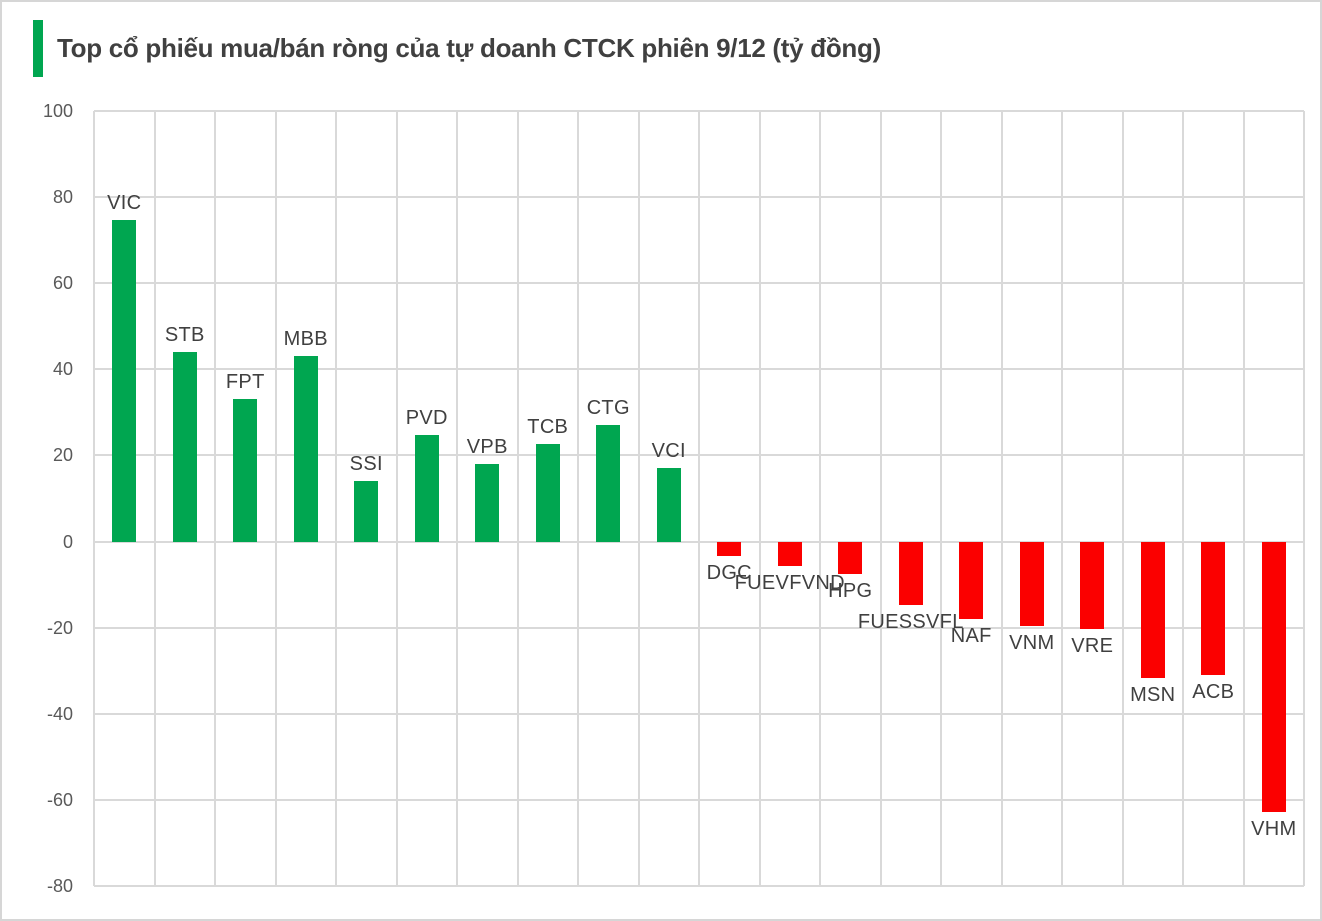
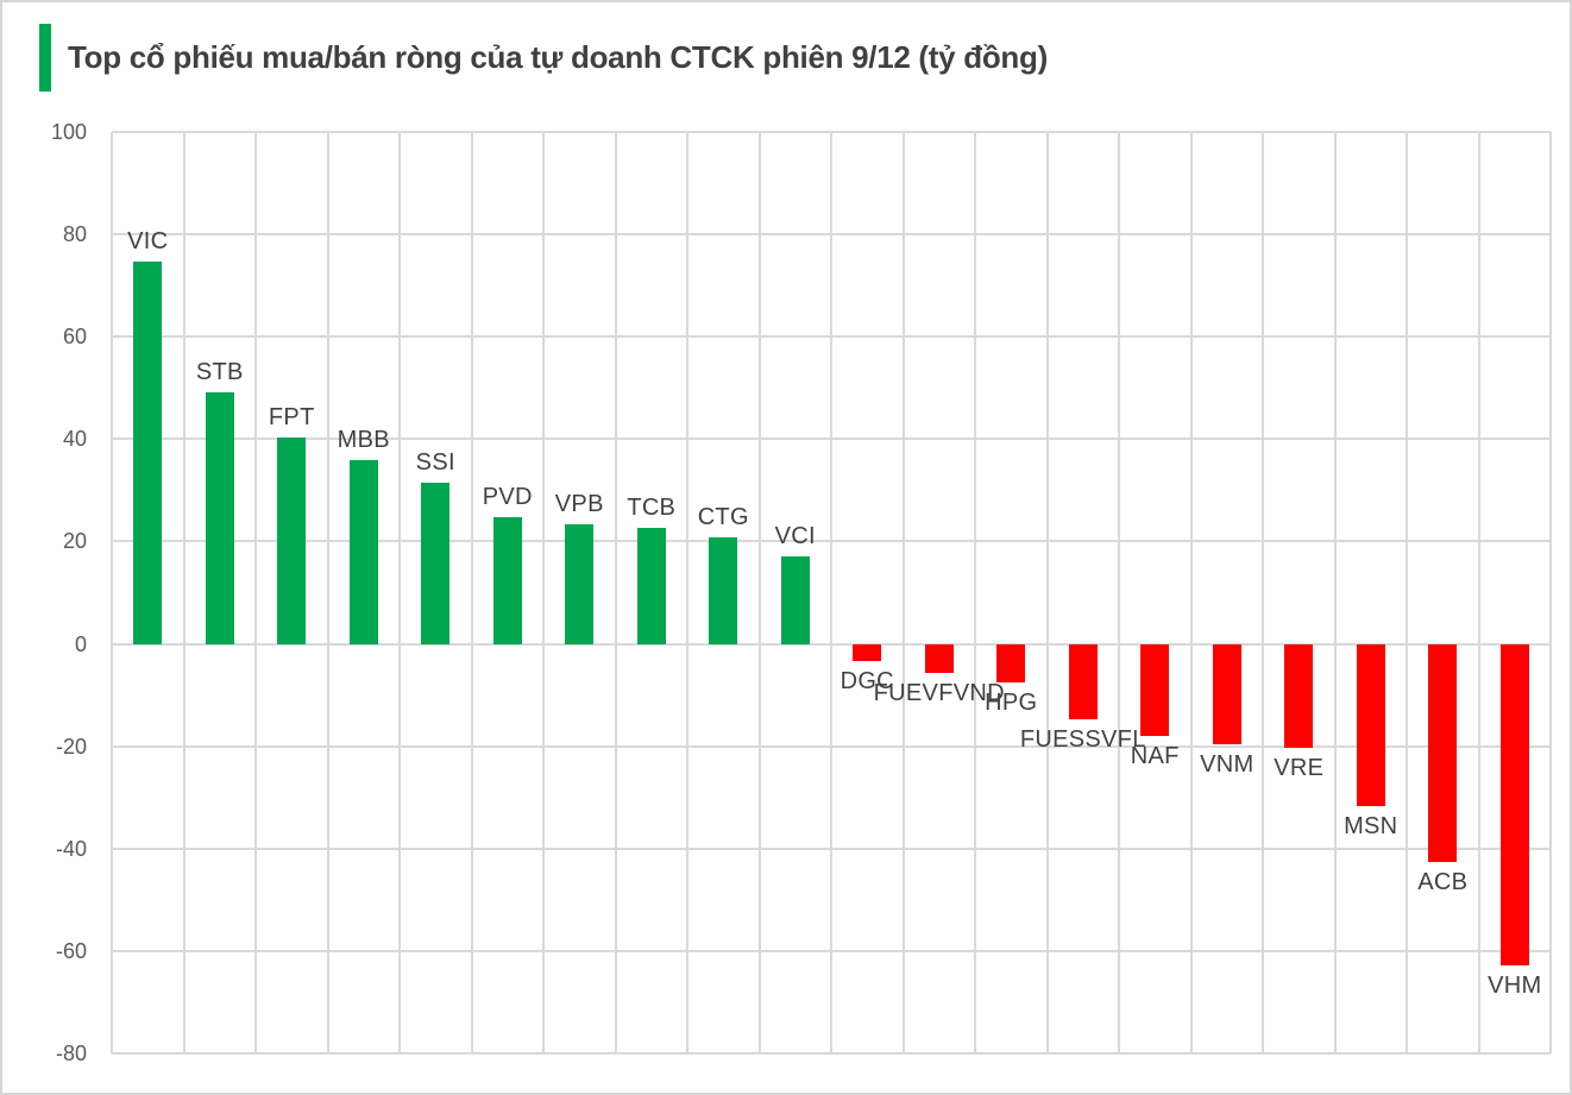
STB: 44 -> 49
FPT: 33 -> 40
MBB: 43 -> 36
SSI: 14 -> 32
VPB: 18 -> 23
CTG: 27 -> 21
ACB: -31 -> -43
